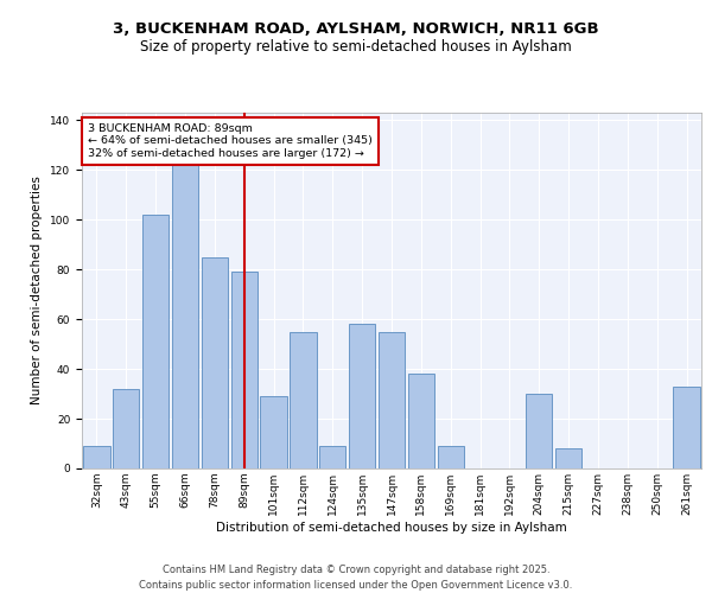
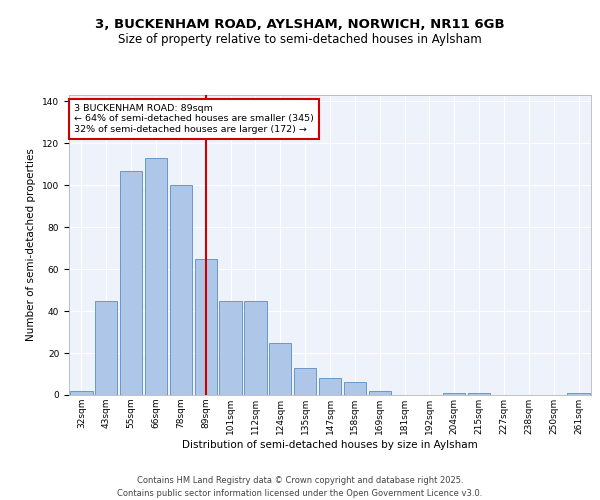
32sqm: 9 -> 2
43sqm: 32 -> 45
55sqm: 102 -> 107
66sqm: 122 -> 113
78sqm: 85 -> 100
89sqm: 79 -> 65
101sqm: 29 -> 45
112sqm: 55 -> 45
124sqm: 9 -> 25
135sqm: 58 -> 13
147sqm: 55 -> 8
158sqm: 38 -> 6
169sqm: 9 -> 2
204sqm: 30 -> 1
215sqm: 8 -> 1
261sqm: 33 -> 1
